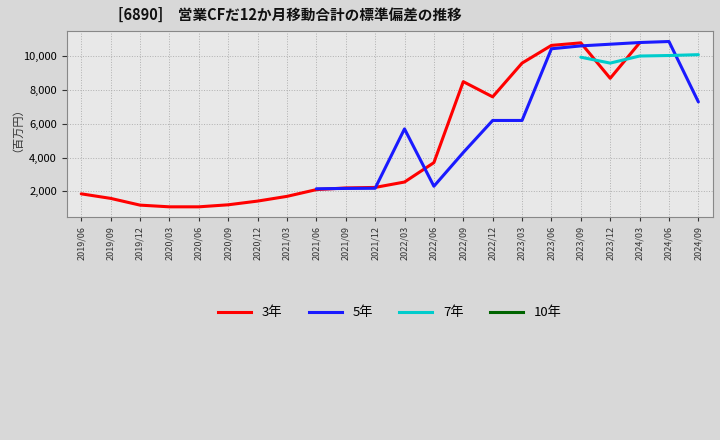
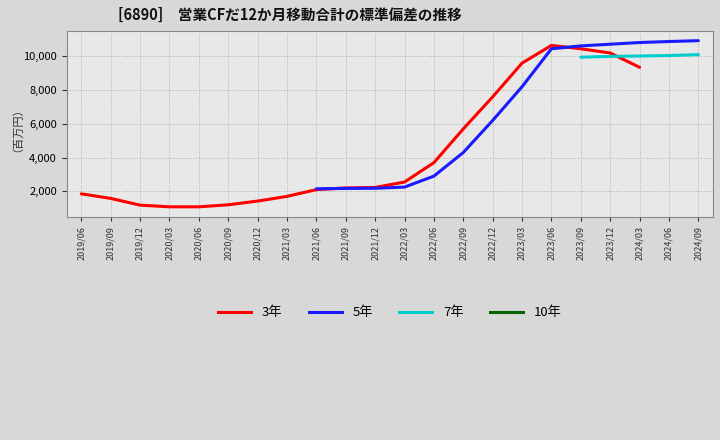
5年/2022/03: 5,700 -> 2,200
5年/2022/06: 2,300 -> 2,900
3年/2022/09: 8,500 -> 5,700
5年/2023/03: 6,200 -> 8,200
3年/2023/09: 10,800 -> 10,400
3年/2023/12: 8,700 -> 10,200
7年/2023/12: 9,600 -> 10,000
3年/2024/03: 10,800 -> 9,400
5年/2024/09: 7,300 -> 10,900
